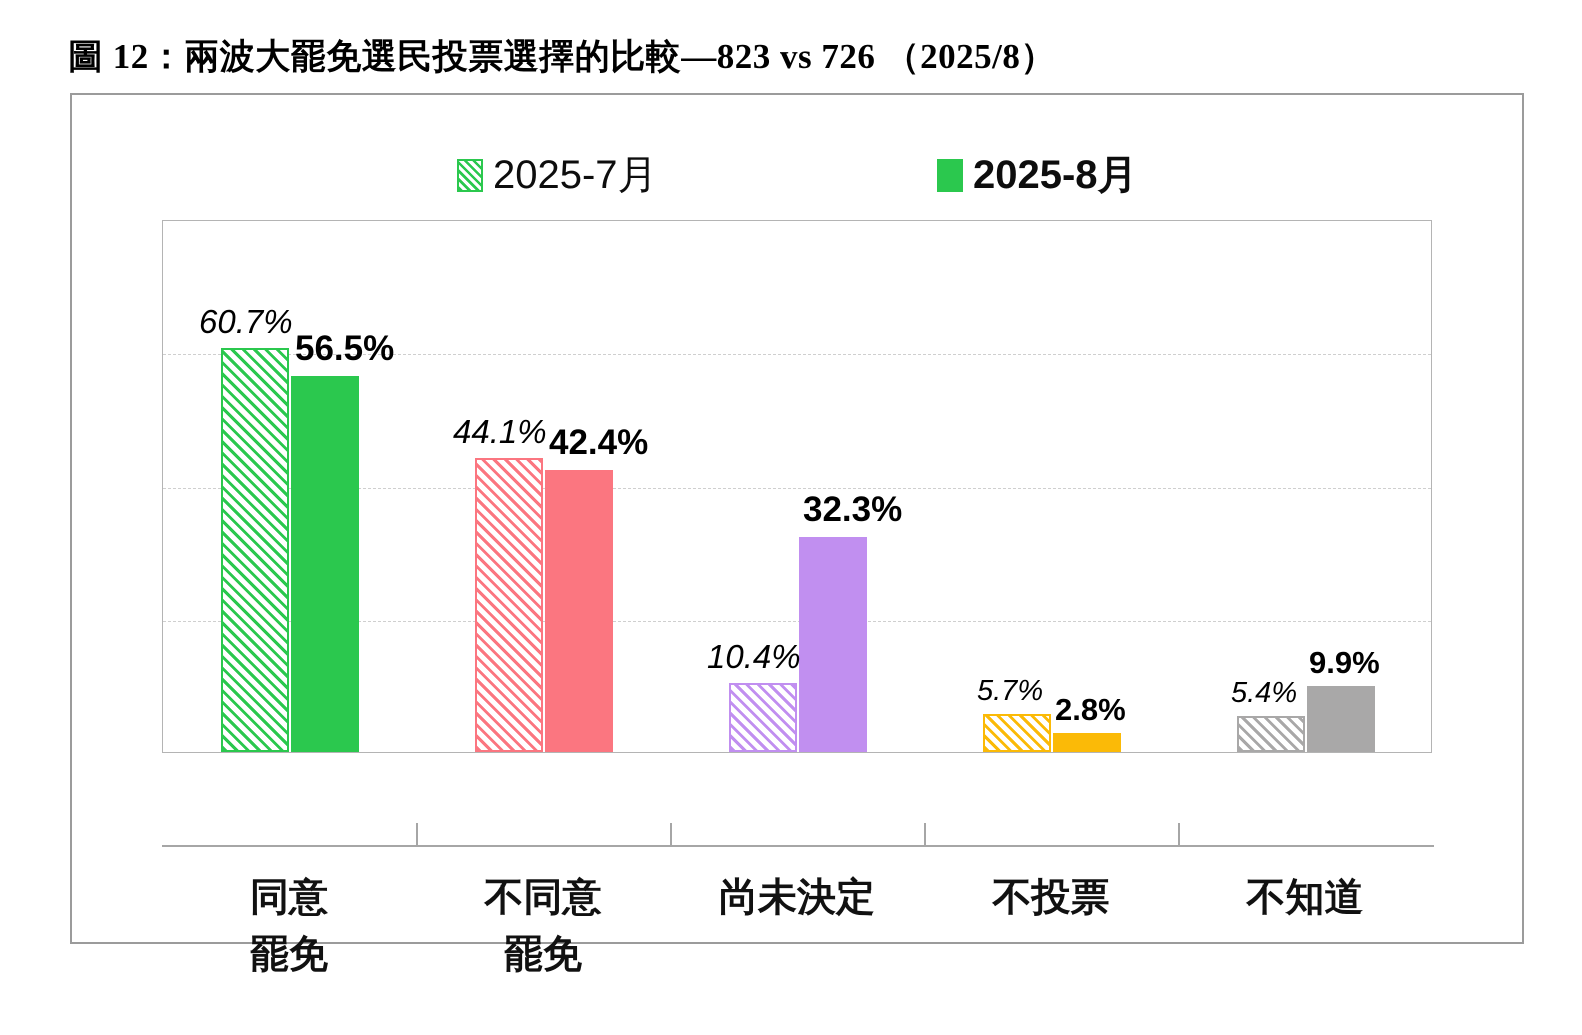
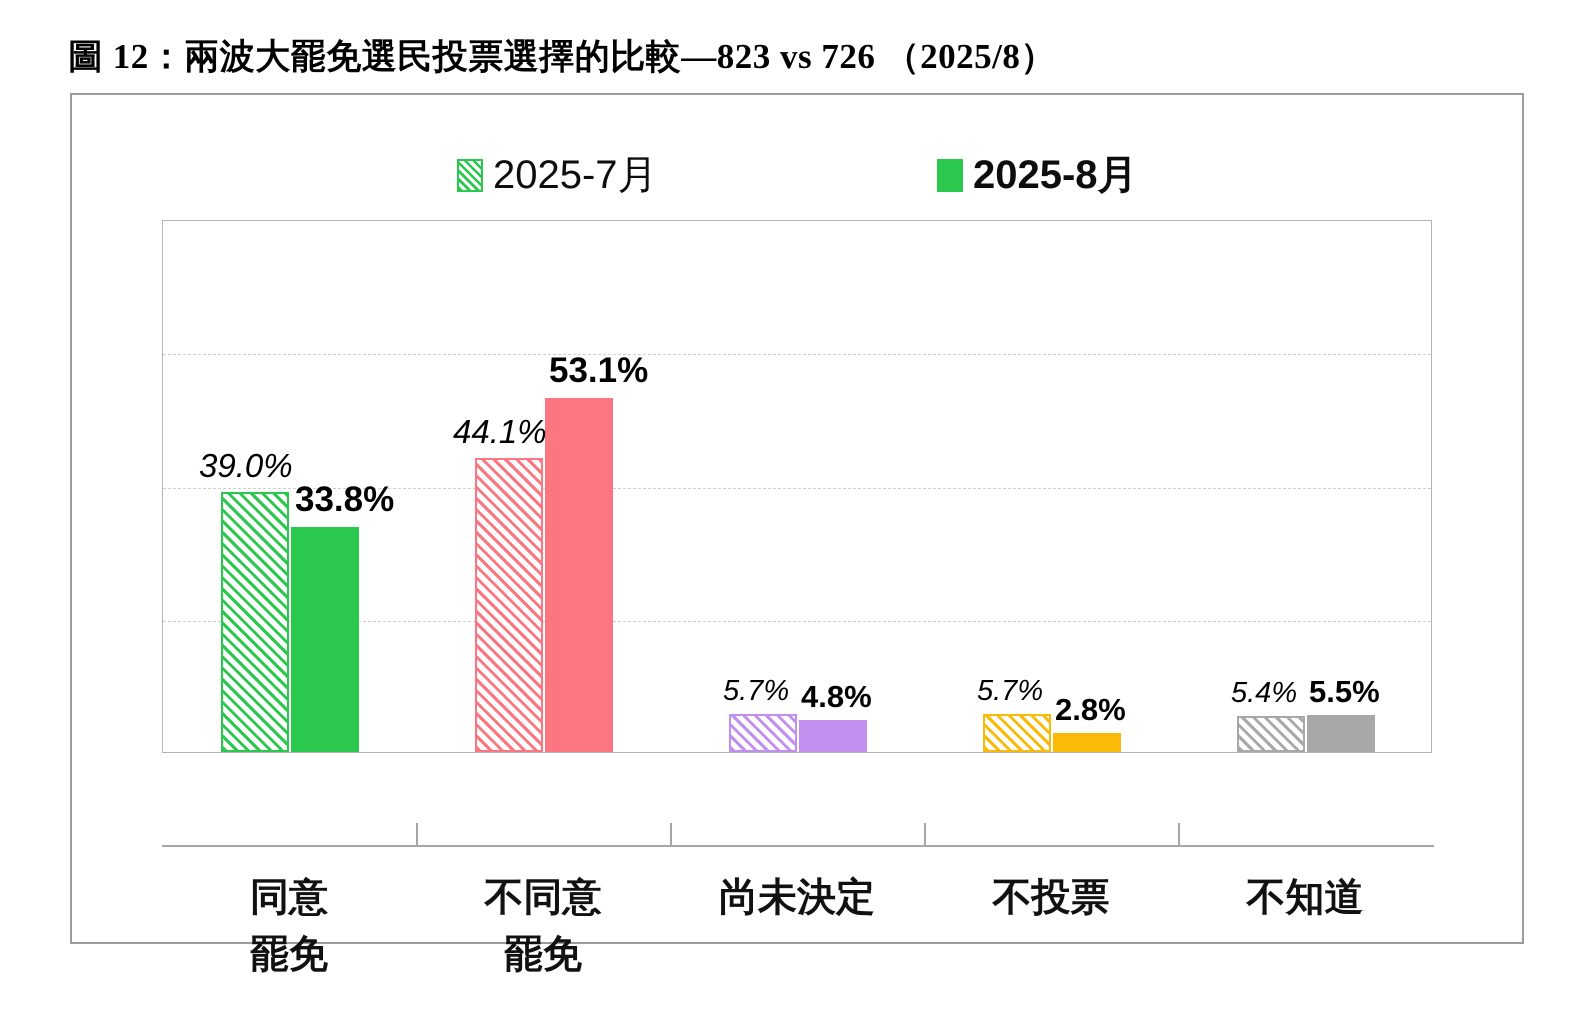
2025-7月/同意 罷免: 60.7% -> 39.0%
2025-8月/同意 罷免: 56.5% -> 33.8%
2025-8月/不同意 罷免: 42.4% -> 53.1%
2025-7月/尚未決定: 10.4% -> 5.7%
2025-8月/尚未決定: 32.3% -> 4.8%
2025-8月/不知道: 9.9% -> 5.5%
